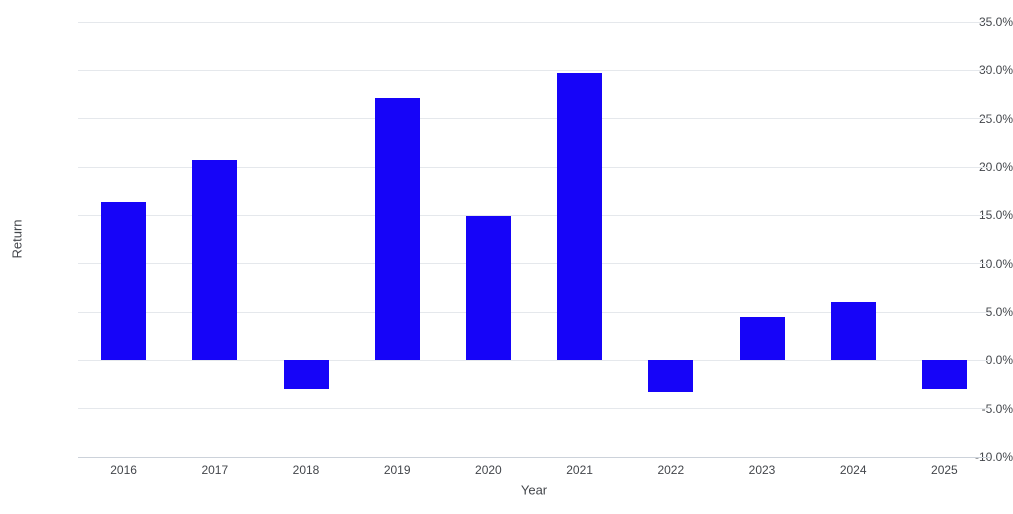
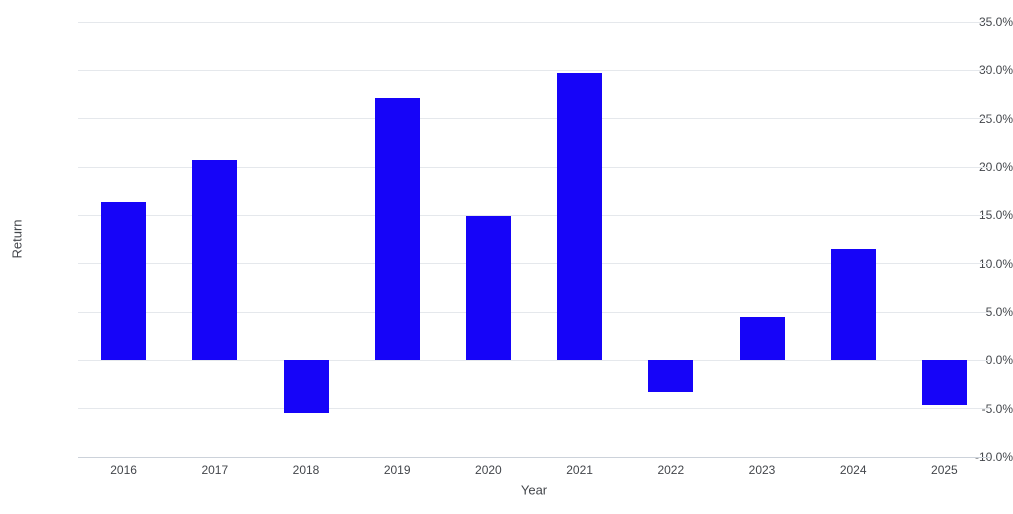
2018: -3% -> -6%
2024: 6% -> 12%
2025: -3% -> -5%
